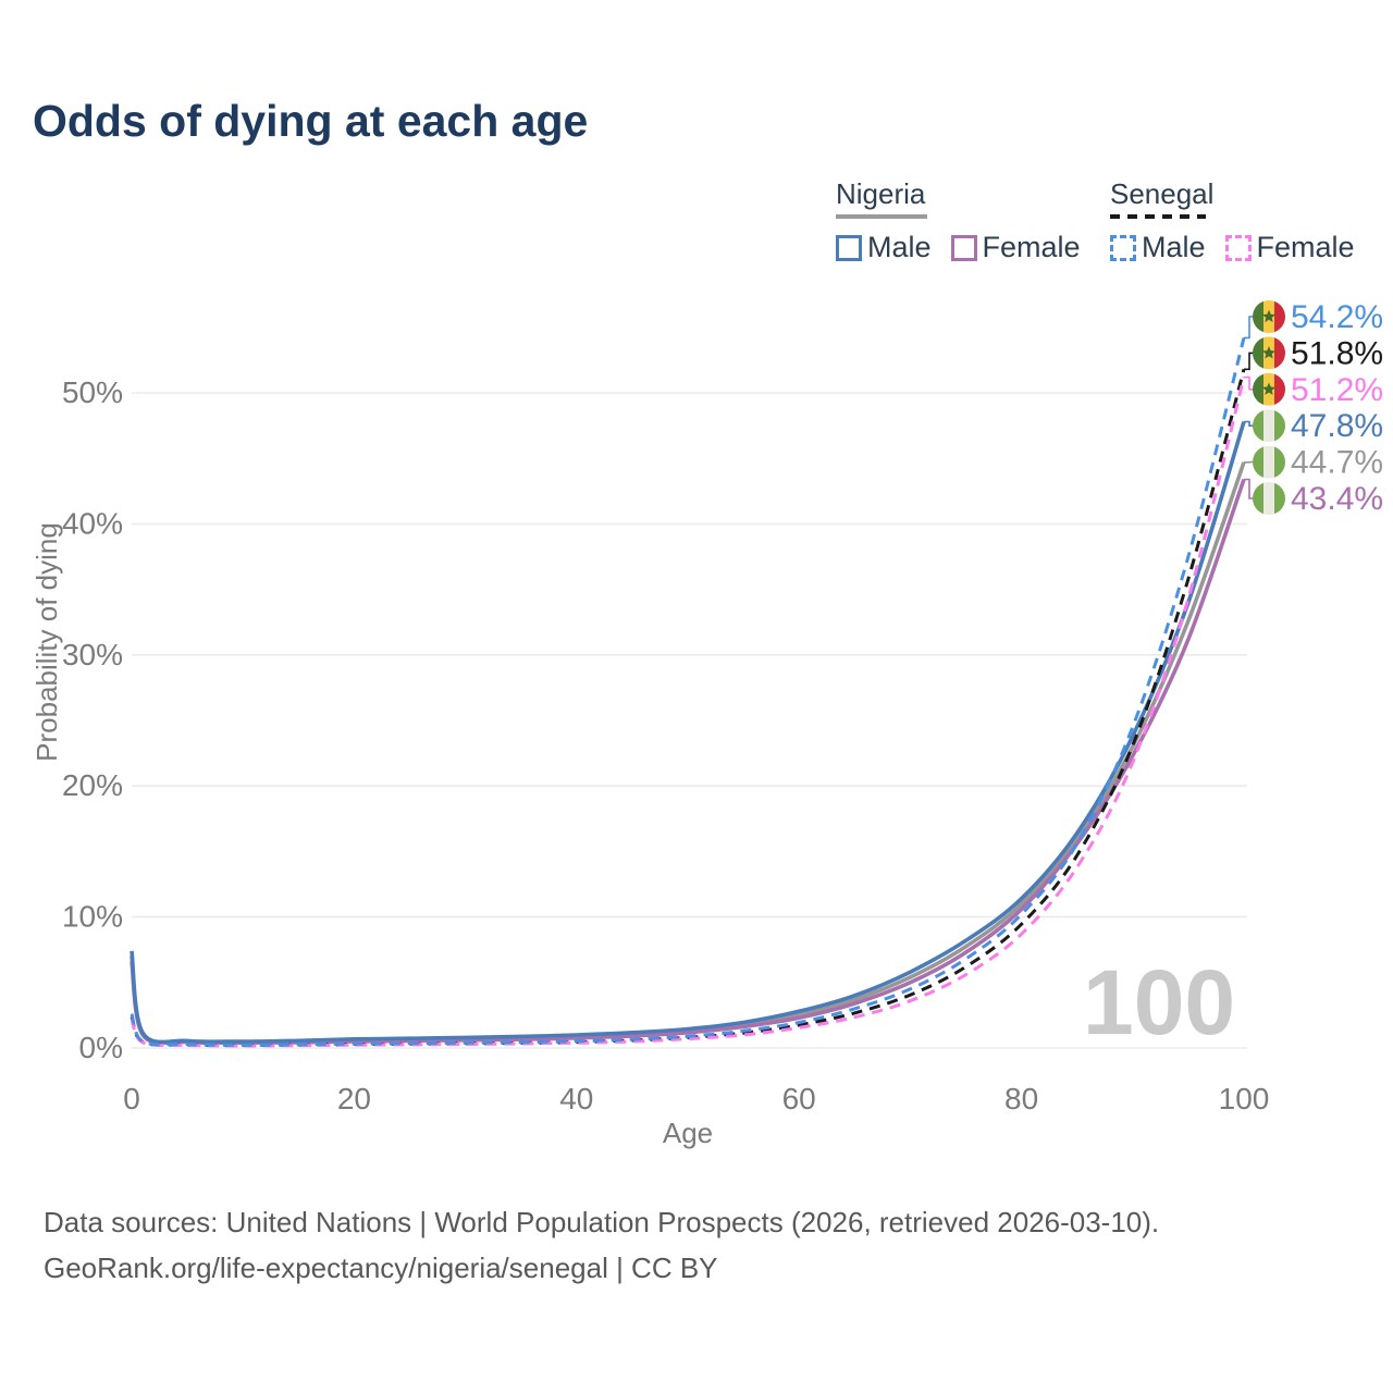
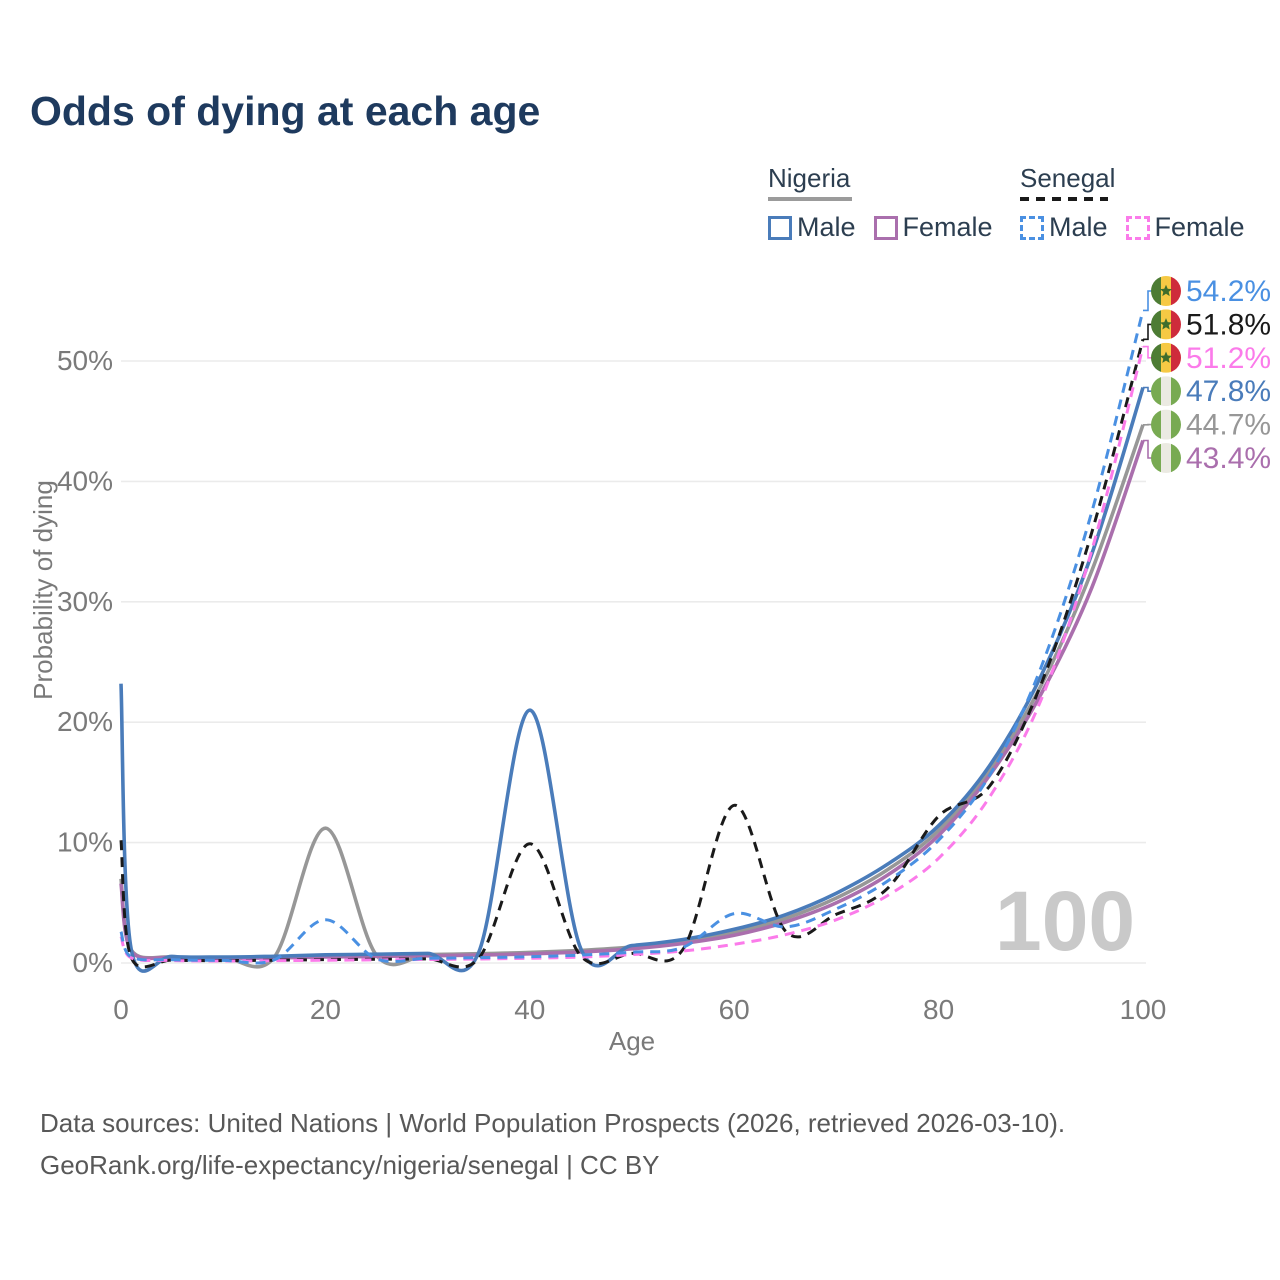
Nigeria Male/0: 7.4% -> 23.2%
Senegal/0: 2.4% -> 10.2%
Nigeria/20: 0.6% -> 11.2%
Senegal Male/20: 0.3% -> 3.6%
Nigeria Male/40: 1.0% -> 21.0%
Senegal/40: 0.5% -> 9.9%
Senegal/60: 1.8% -> 13.1%
Senegal Male/60: 1.9% -> 4.1%
Senegal/80: 9.4% -> 12.2%
